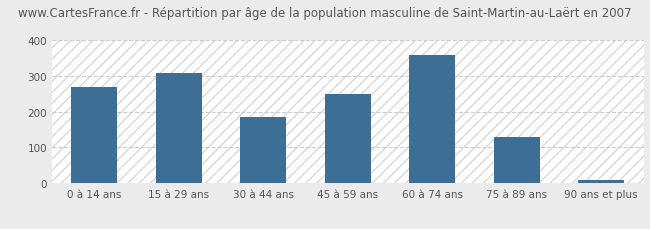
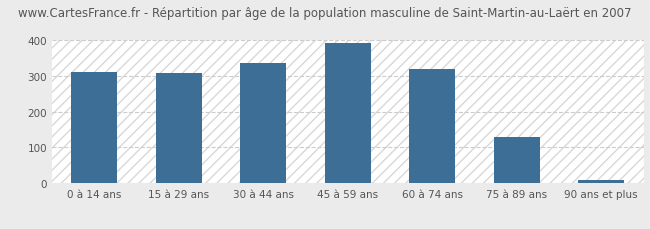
0 à 14 ans: 270 -> 311
30 à 44 ans: 185 -> 337
45 à 59 ans: 250 -> 392
60 à 74 ans: 360 -> 320
